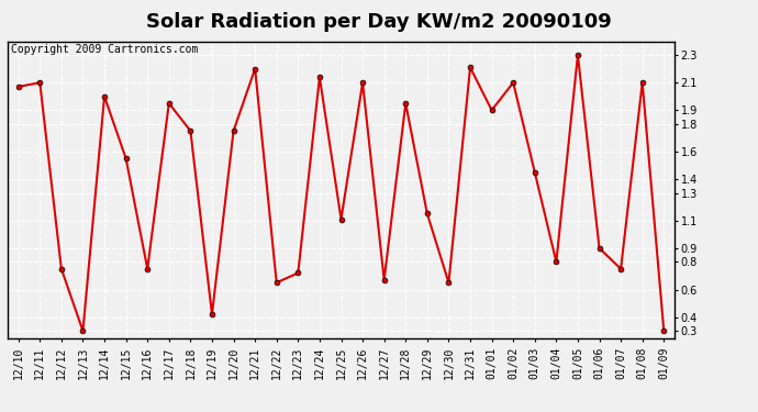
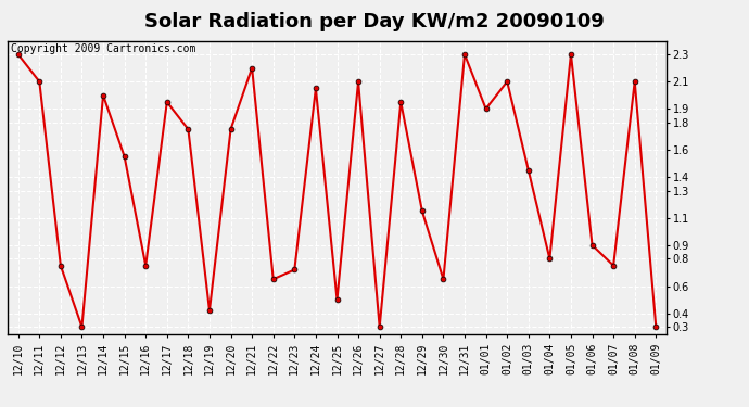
12/10: 2.07 -> 2.30
12/24: 2.14 -> 2.05
12/25: 1.11 -> 0.50
12/27: 0.67 -> 0.30
12/31: 2.21 -> 2.30
